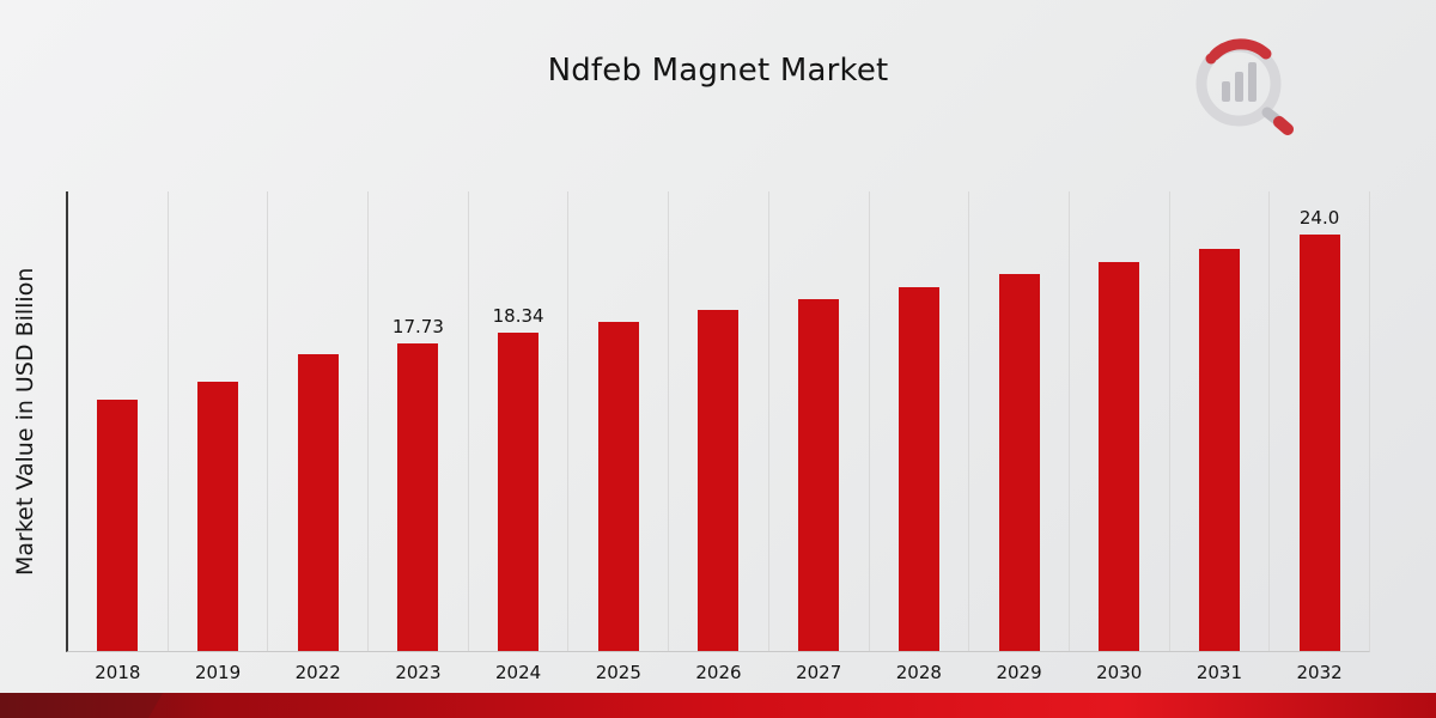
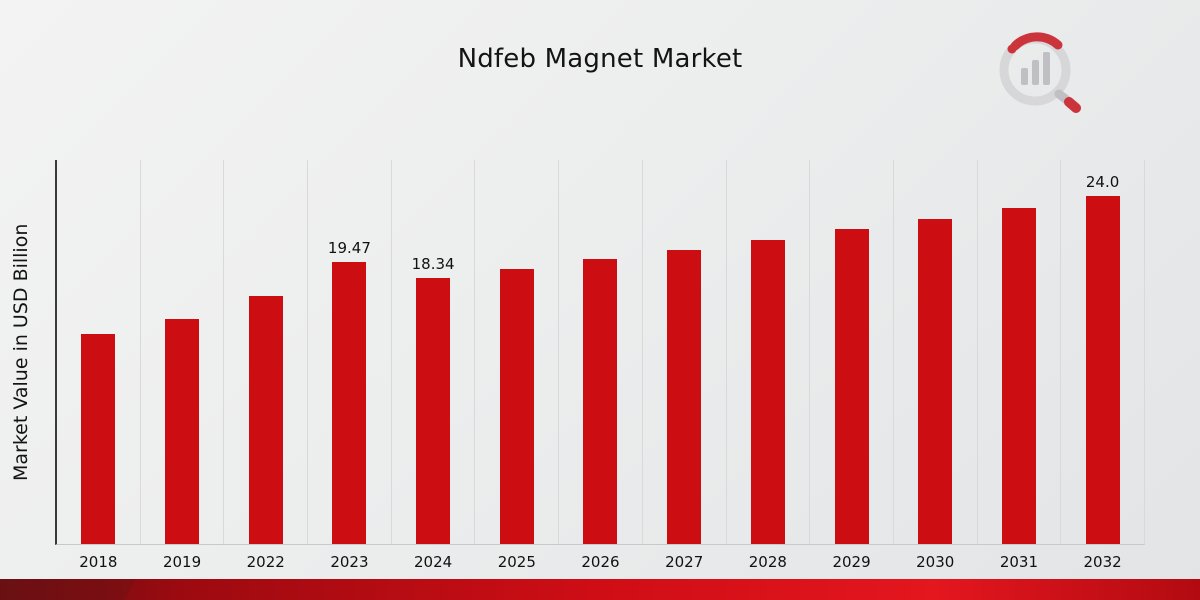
2023: 17.73 -> 19.47
